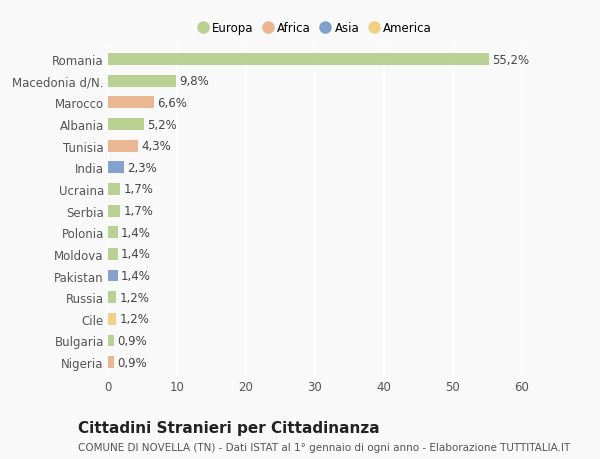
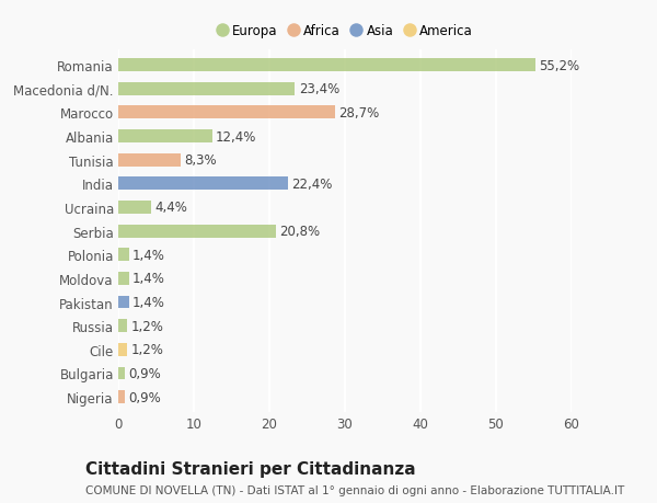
Macedonia d/N.: 9,8% -> 23,4%
Marocco: 6,6% -> 28,7%
Albania: 5,2% -> 12,4%
Tunisia: 4,3% -> 8,3%
India: 2,3% -> 22,4%
Ucraina: 1,7% -> 4,4%
Serbia: 1,7% -> 20,8%
